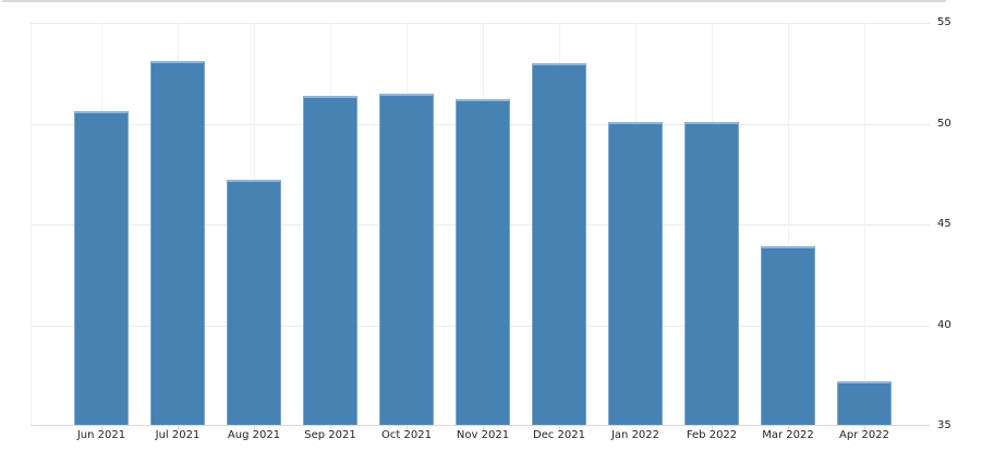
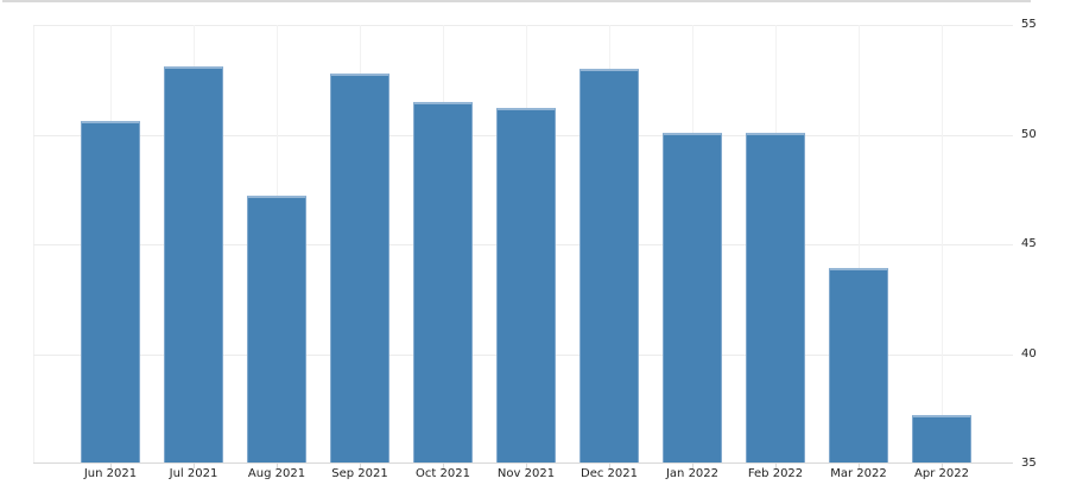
Sep 2021: 51.4 -> 52.8
